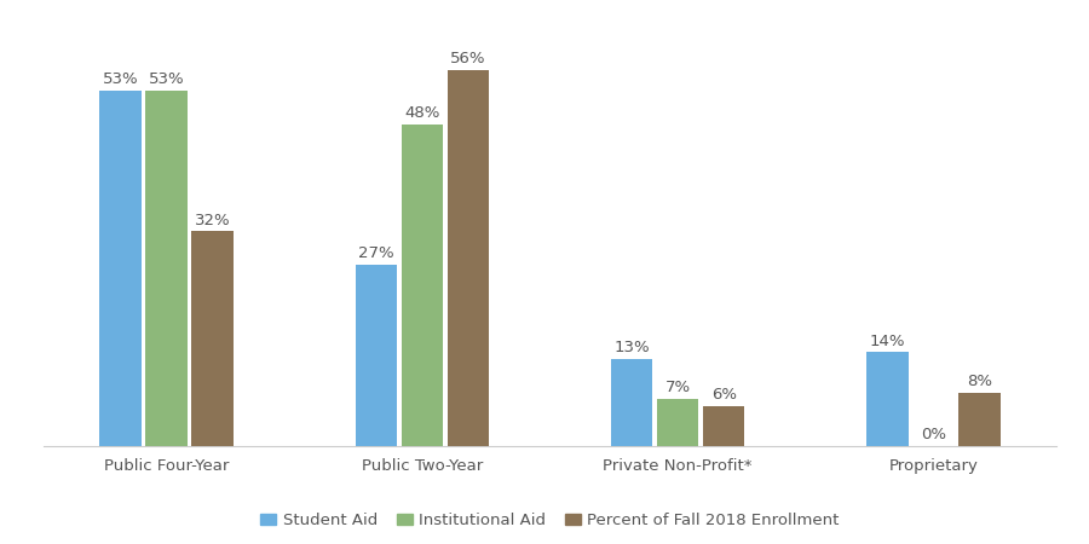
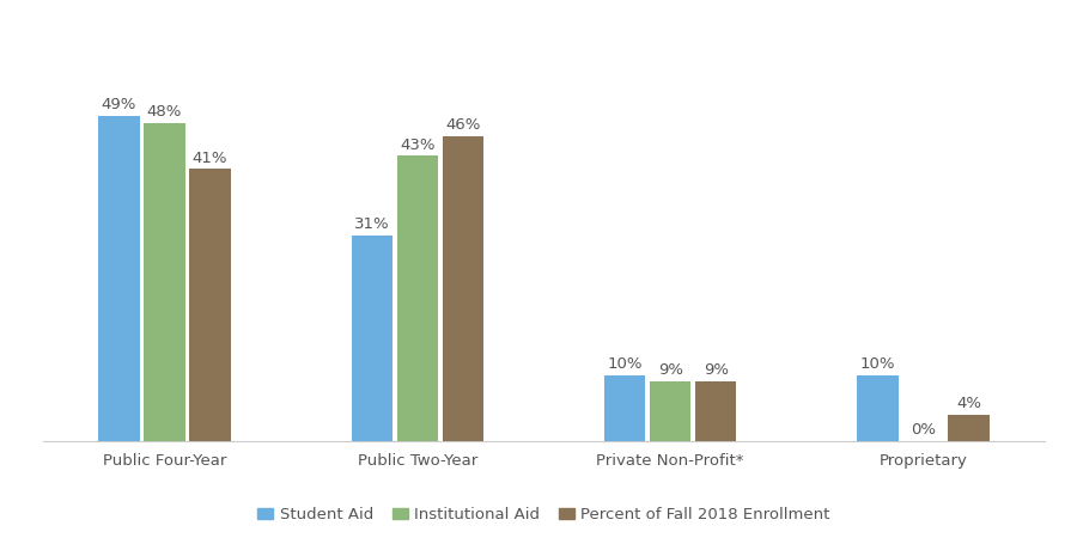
Student Aid/Public Four-Year: 53% -> 49%
Institutional Aid/Public Four-Year: 53% -> 48%
Percent of Fall 2018 Enrollment/Public Four-Year: 32% -> 41%
Student Aid/Public Two-Year: 27% -> 31%
Institutional Aid/Public Two-Year: 48% -> 43%
Percent of Fall 2018 Enrollment/Public Two-Year: 56% -> 46%
Student Aid/Private Non-Profit*: 13% -> 10%
Institutional Aid/Private Non-Profit*: 7% -> 9%
Percent of Fall 2018 Enrollment/Private Non-Profit*: 6% -> 9%
Student Aid/Proprietary: 14% -> 10%
Percent of Fall 2018 Enrollment/Proprietary: 8% -> 4%
